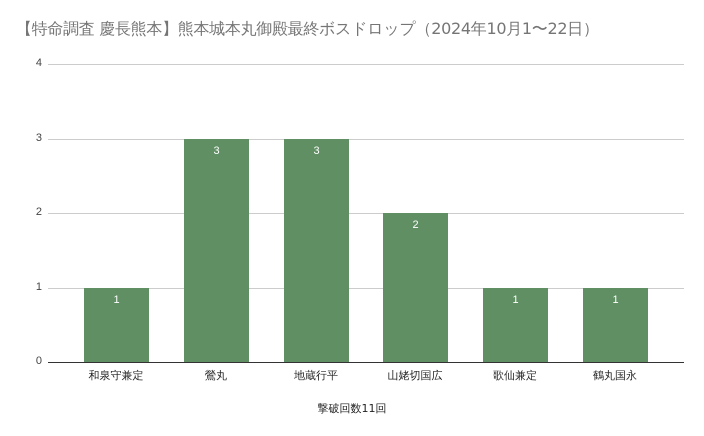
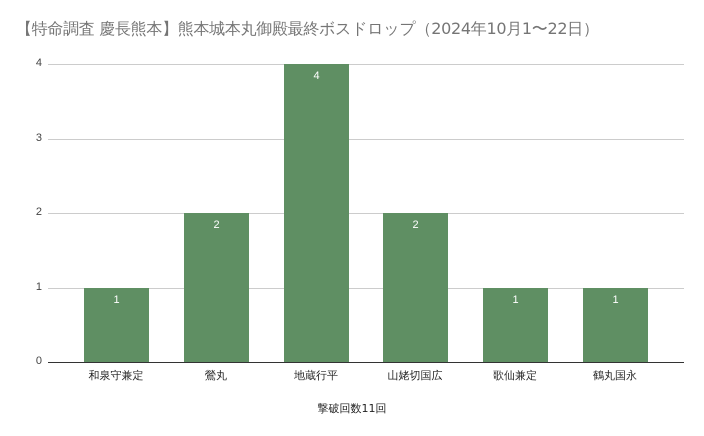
鶯丸: 3 -> 2
地蔵行平: 3 -> 4
